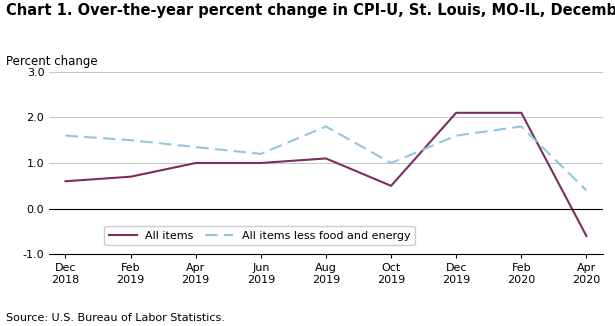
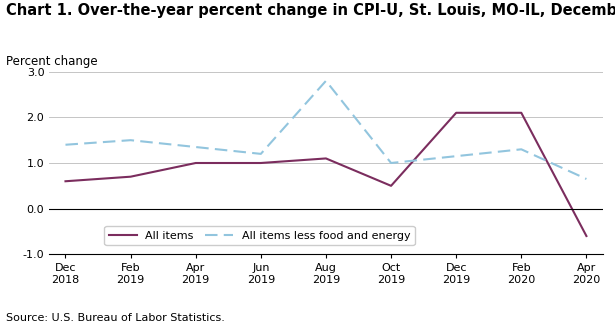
All items less food and energy/Dec 2018: 1.60 -> 1.40
All items less food and energy/Aug 2019: 1.80 -> 2.80
All items less food and energy/Dec 2019: 1.60 -> 1.15
All items less food and energy/Feb 2020: 1.80 -> 1.30
All items less food and energy/Apr 2020: 0.40 -> 0.65
